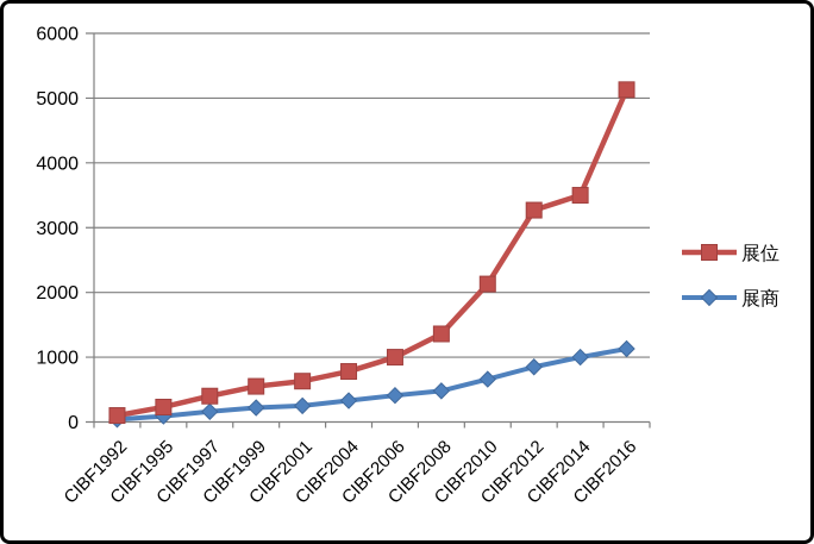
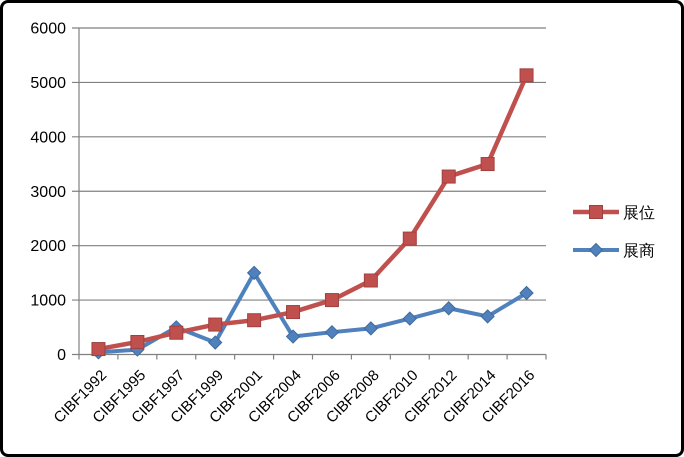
展商/CIBF1997: 200 -> 500
展商/CIBF2001: 200 -> 1500
展商/CIBF2014: 1000 -> 700
